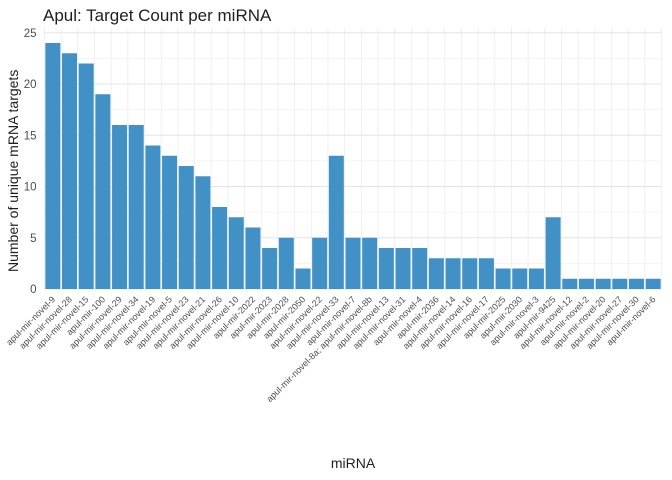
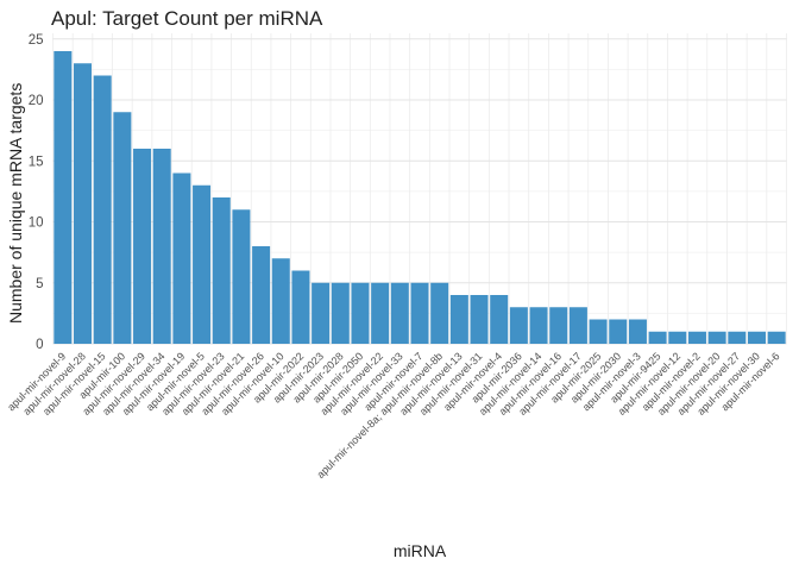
apul-mir-2023: 4 -> 5
apul-mir-2050: 2 -> 5
apul-mir-novel-33: 13 -> 5
apul-mir-9425: 7 -> 1
